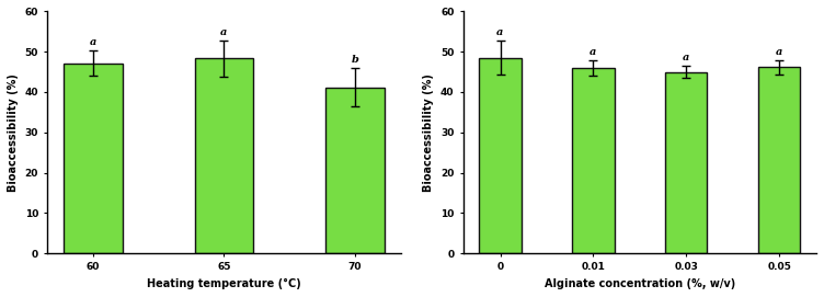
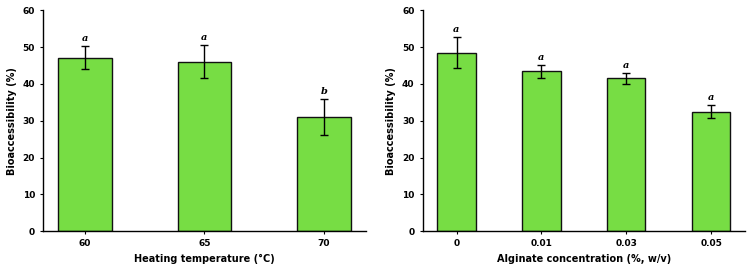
65: 48.4 -> 46.0
70: 41.2 -> 31.0
0.01: 46.0 -> 43.5
0.03: 45.0 -> 41.5
0.05: 46.2 -> 32.5
